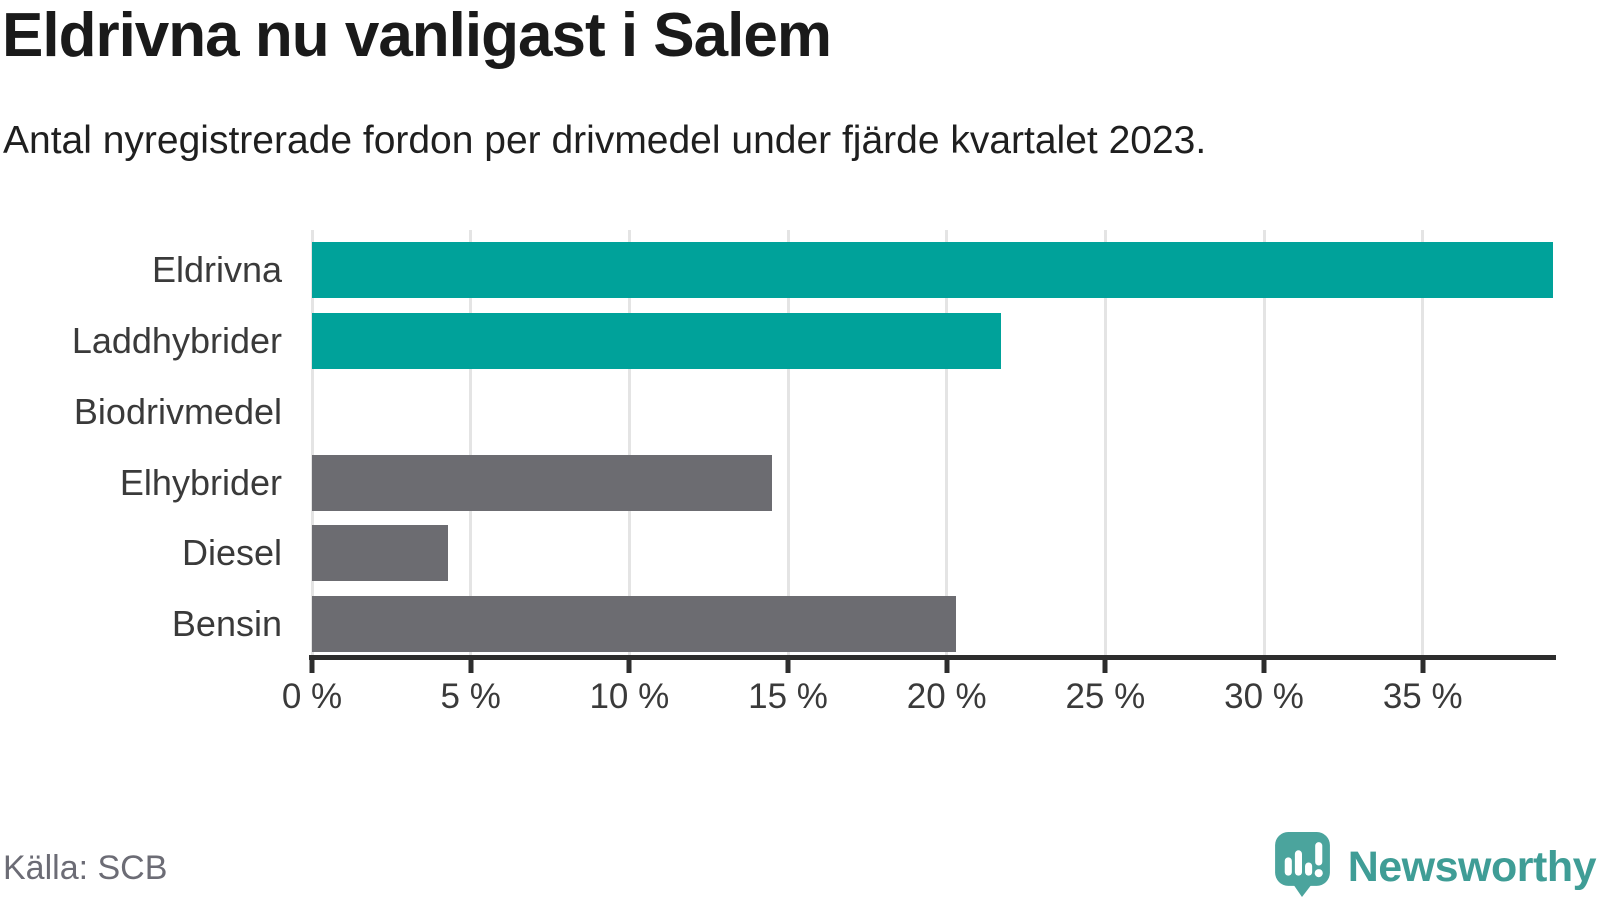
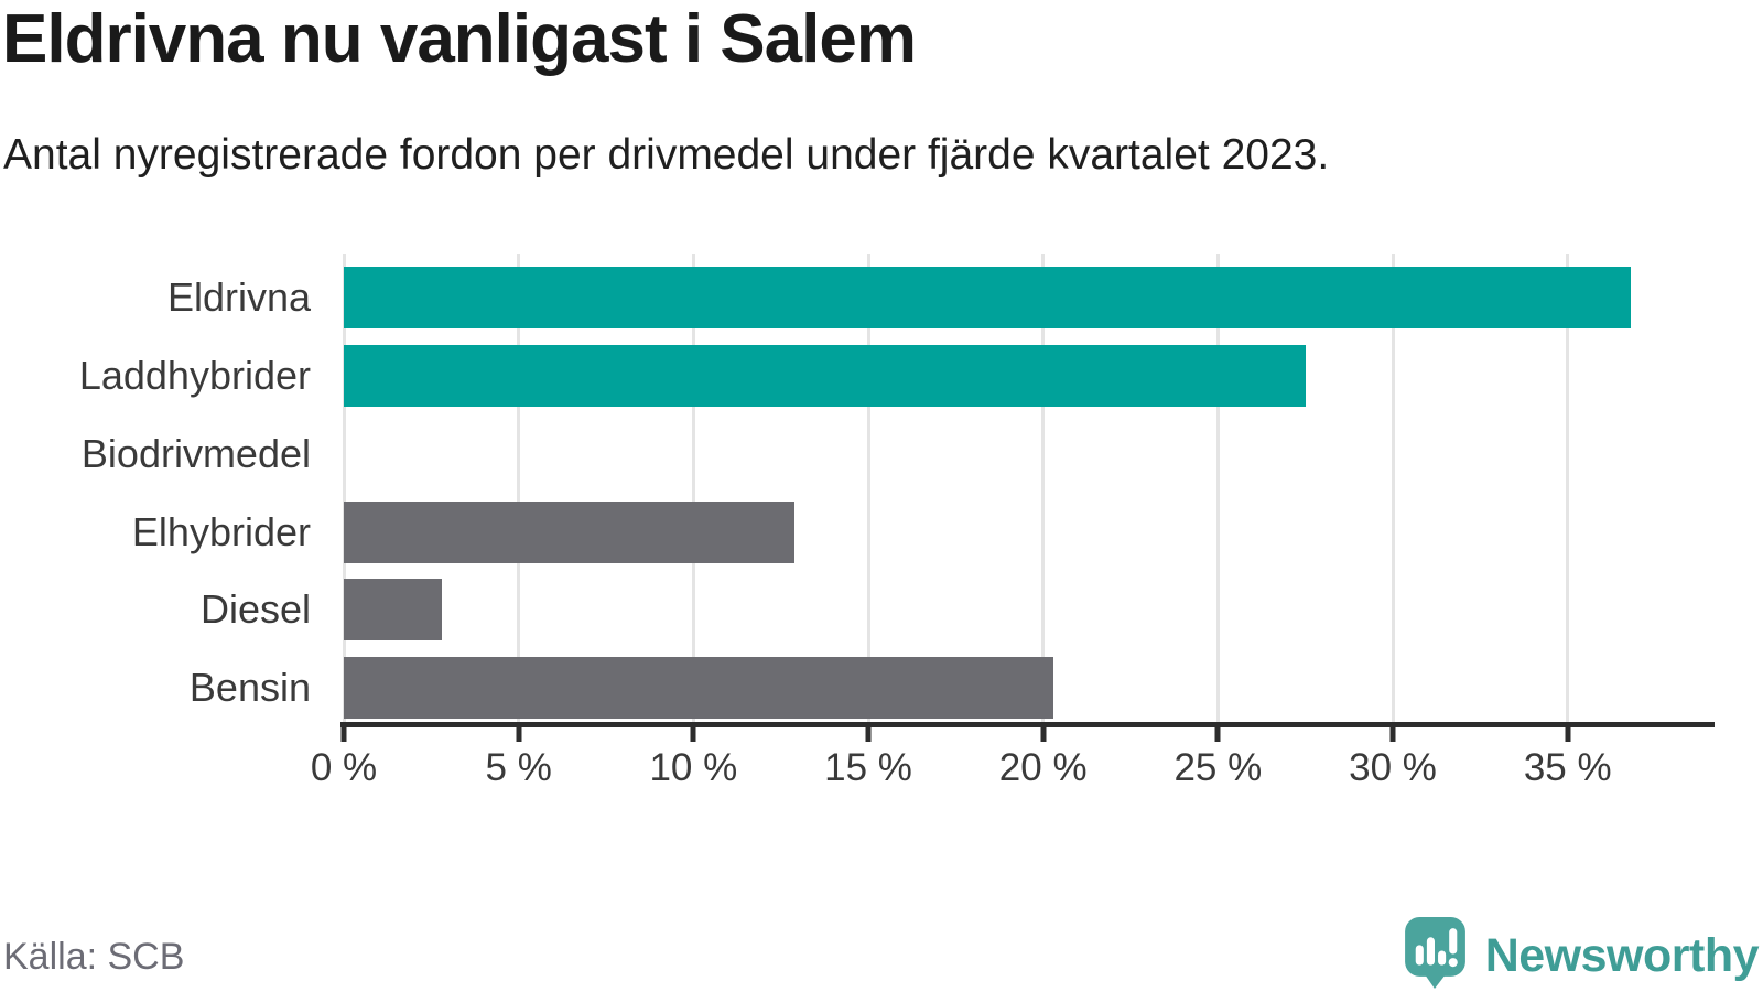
Eldrivna: 39.1% -> 36.8%
Laddhybrider: 21.7% -> 27.5%
Elhybrider: 14.5% -> 12.9%
Diesel: 4.3% -> 2.8%
